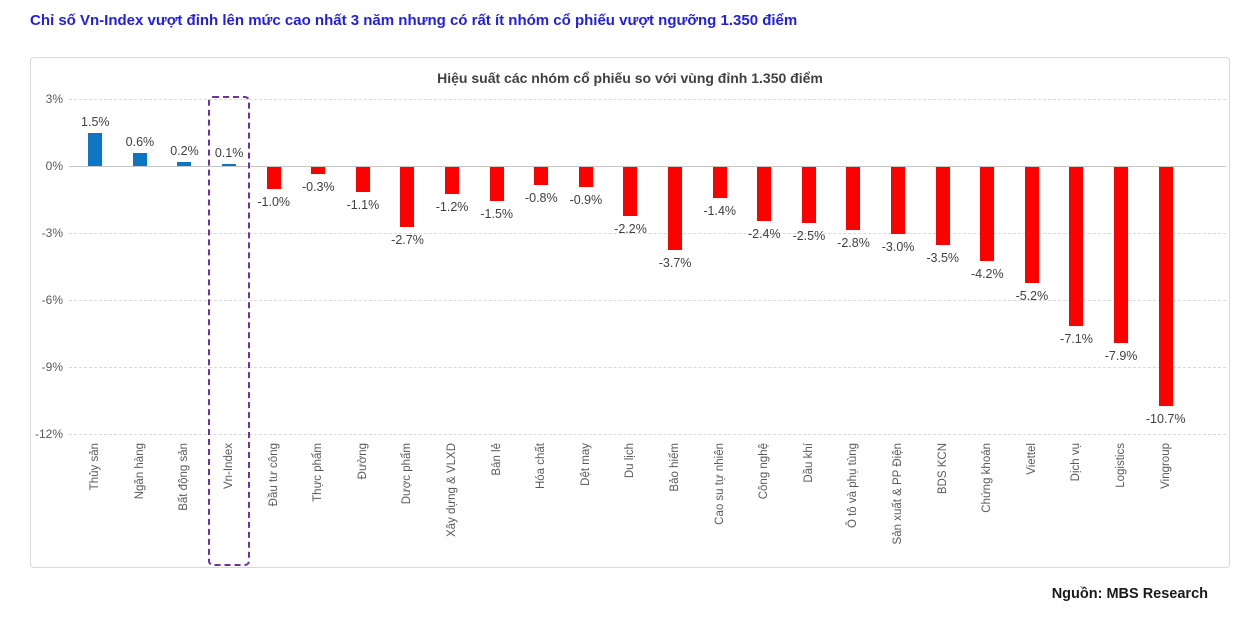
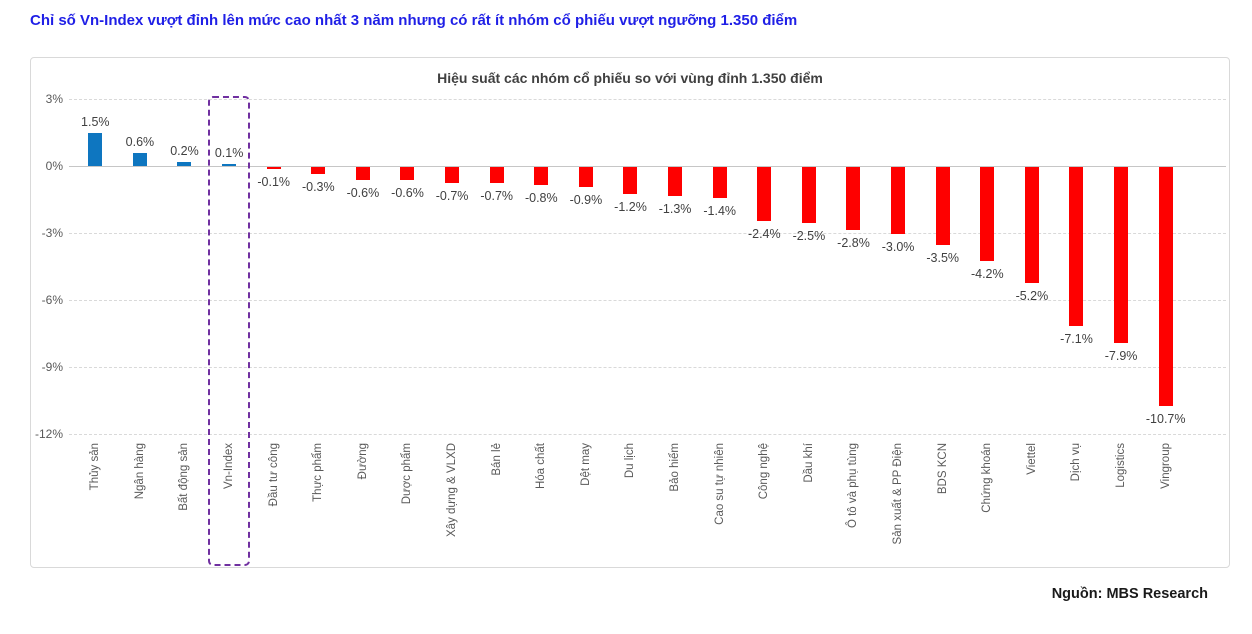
Đầu tư công: -1.0% -> -0.1%
Đường: -1.1% -> -0.6%
Dược phẩm: -2.7% -> -0.6%
Xây dựng & VLXD: -1.2% -> -0.7%
Bán lẻ: -1.5% -> -0.7%
Du lịch: -2.2% -> -1.2%
Bảo hiểm: -3.7% -> -1.3%
